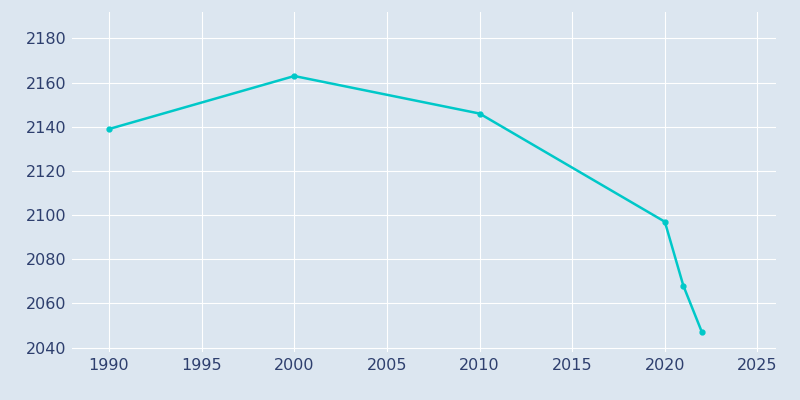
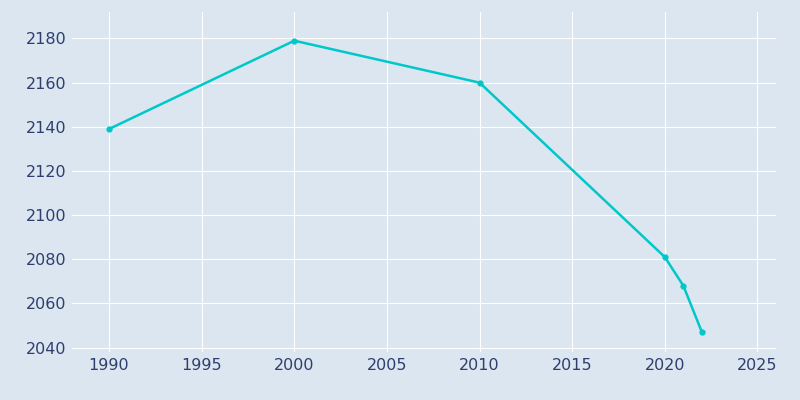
2000: 2163 -> 2179
2010: 2146 -> 2160
2020: 2097 -> 2081
